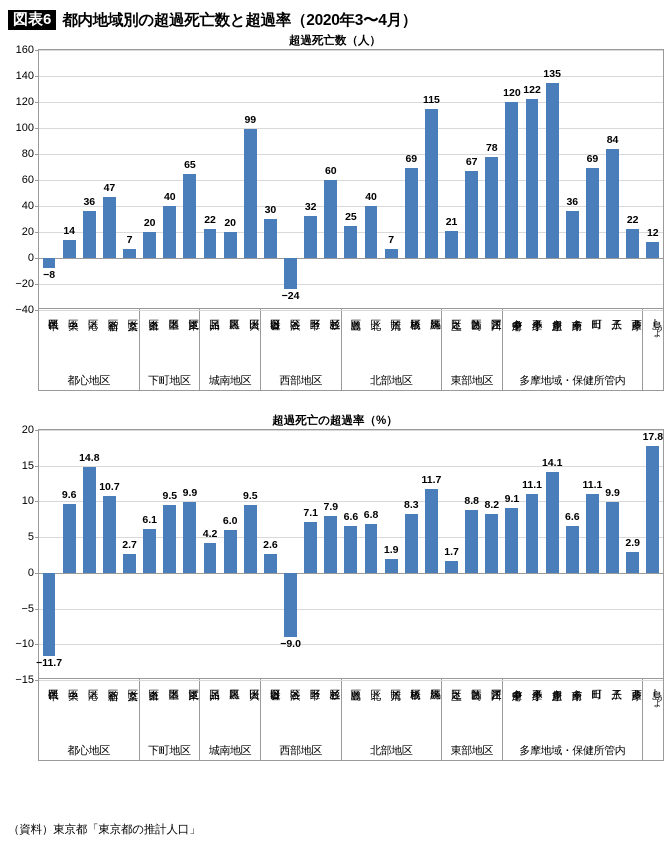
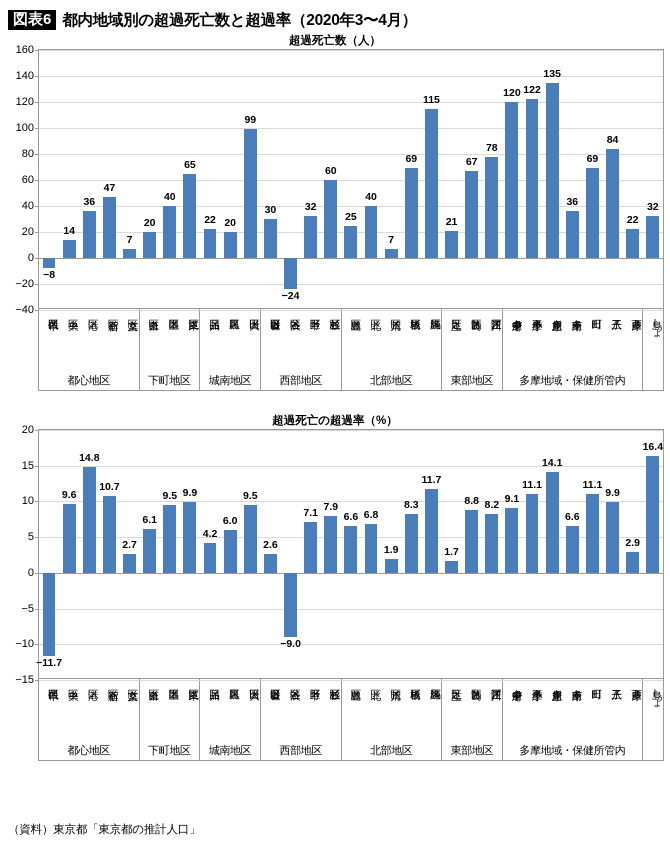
超過死亡数（人）/島しょ: 12 -> 32
超過死亡の超過率（%）/島しょ: 17.8 -> 16.4
